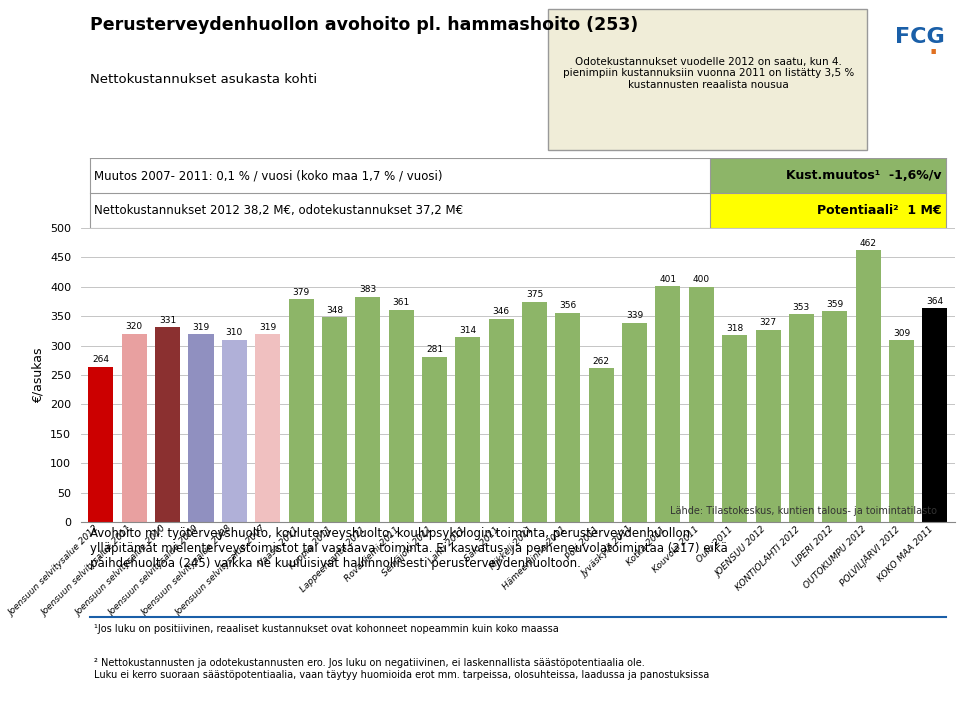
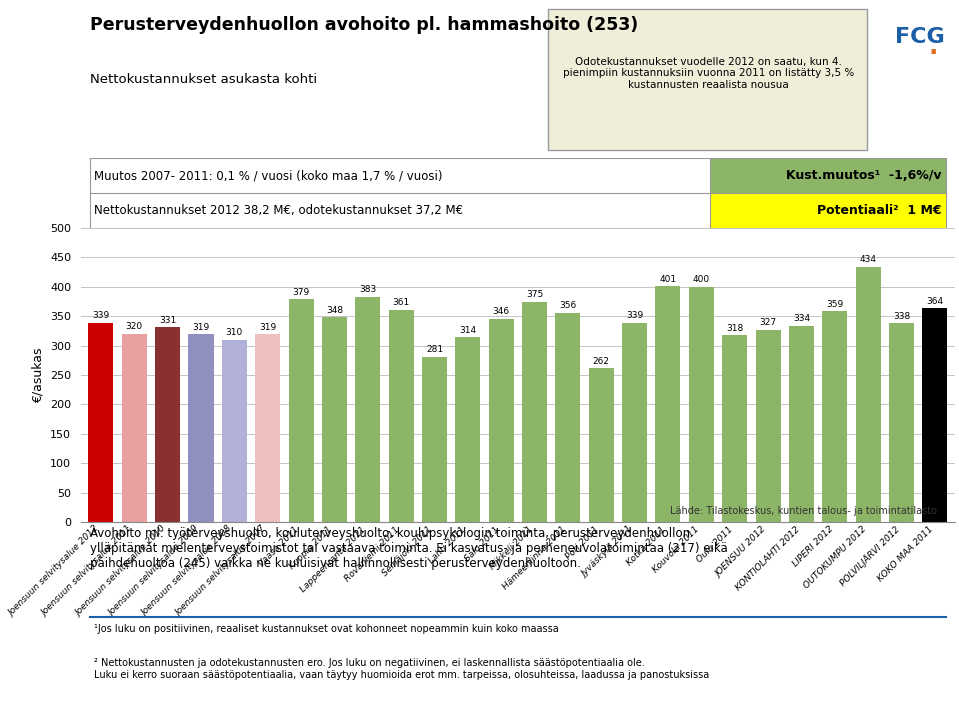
Joensuun selvitysalue 2012: 264 -> 339
KONTIOLAHTI 2012: 353 -> 334
OUTOKUMPU 2012: 462 -> 434
POLVILJÄRVI 2012: 309 -> 338
